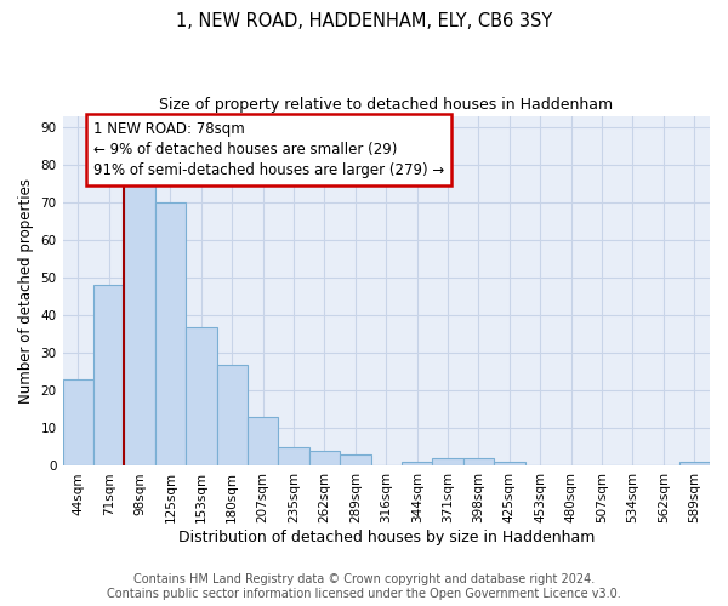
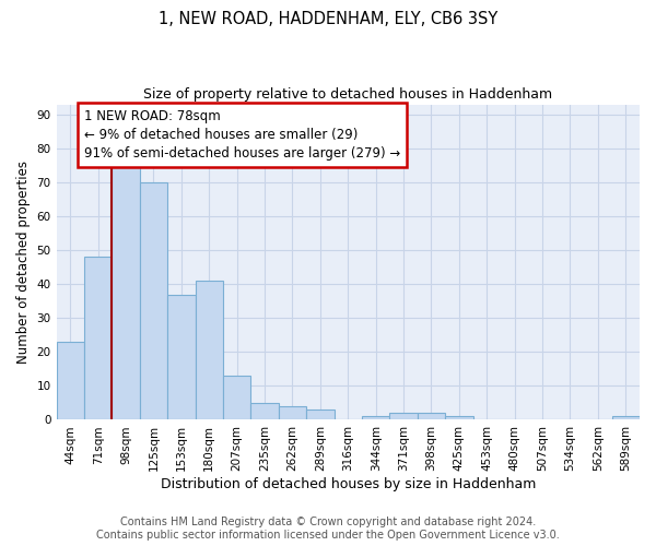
180sqm: 27 -> 41
